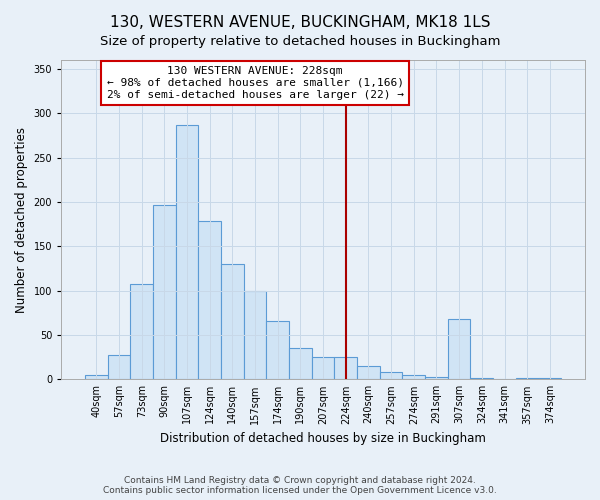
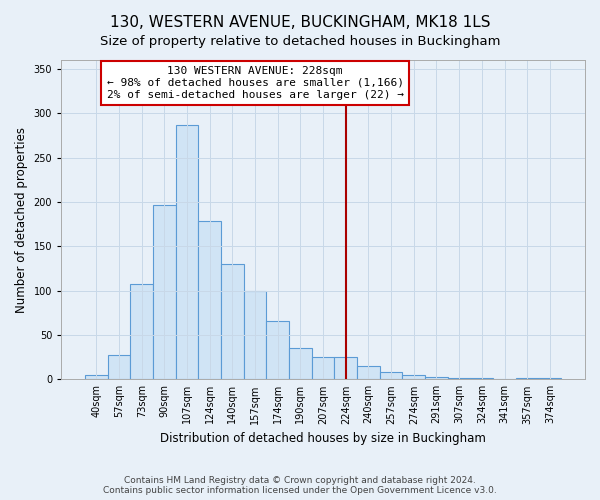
307sqm: 68 -> 1
